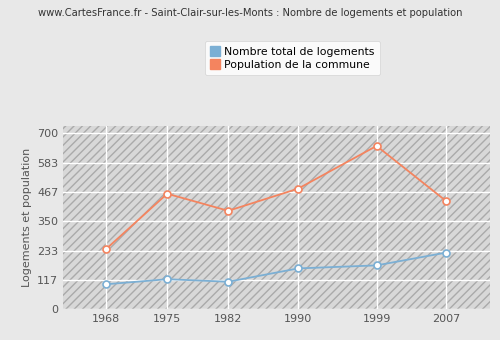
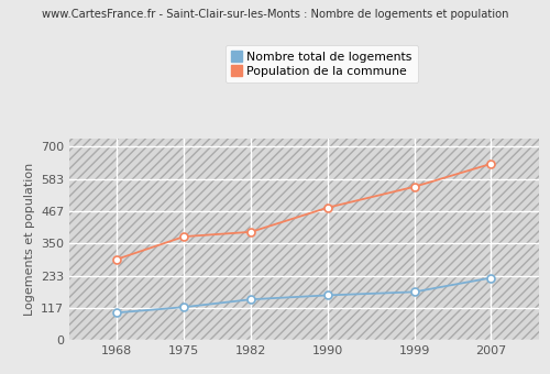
Population de la commune/1968: 240 -> 293
Population de la commune/1975: 460 -> 375
Nombre total de logements/1982: 110 -> 148
Population de la commune/1999: 650 -> 555
Population de la commune/2007: 430 -> 638
